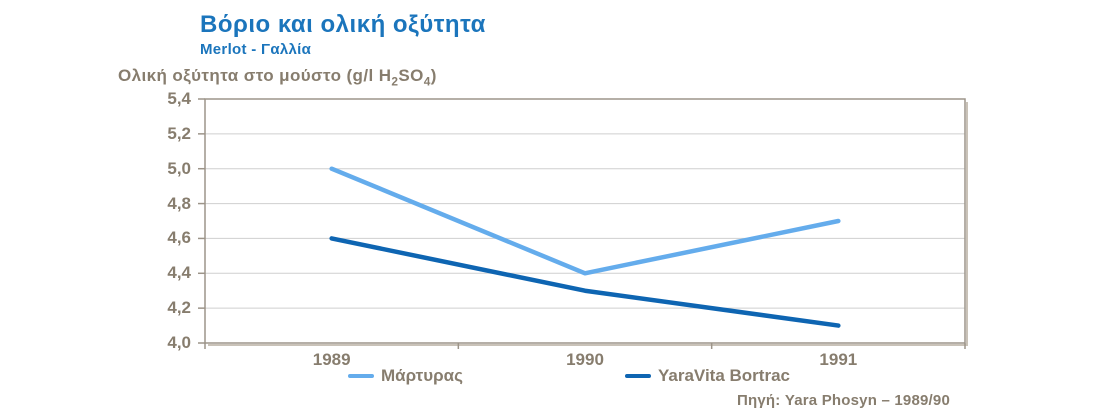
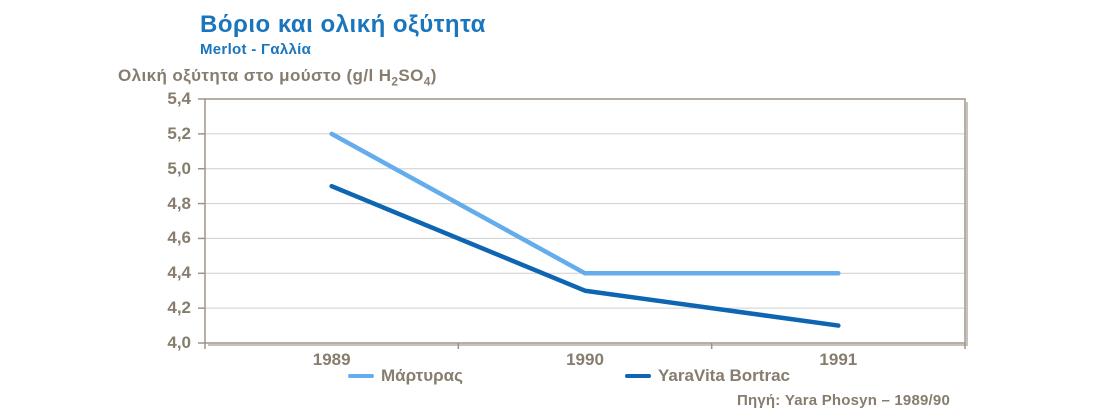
Μάρτυρας/1989: 5,0 -> 5,2
YaraVita Bortrac/1989: 4,6 -> 4,9
Μάρτυρας/1991: 4,7 -> 4,4
